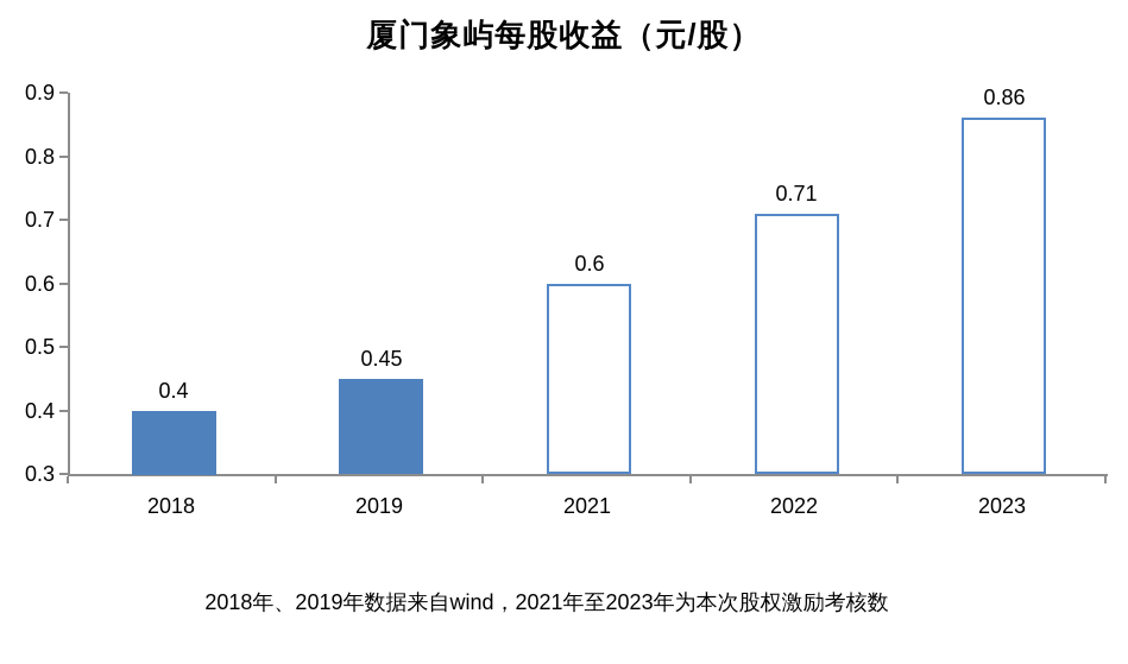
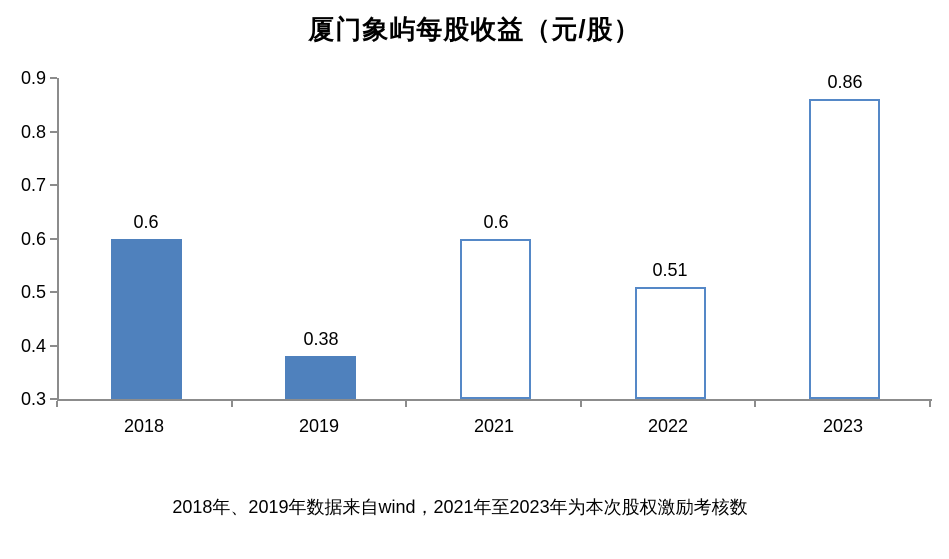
2018: 0.4 -> 0.6
2019: 0.45 -> 0.38
2022: 0.71 -> 0.51
